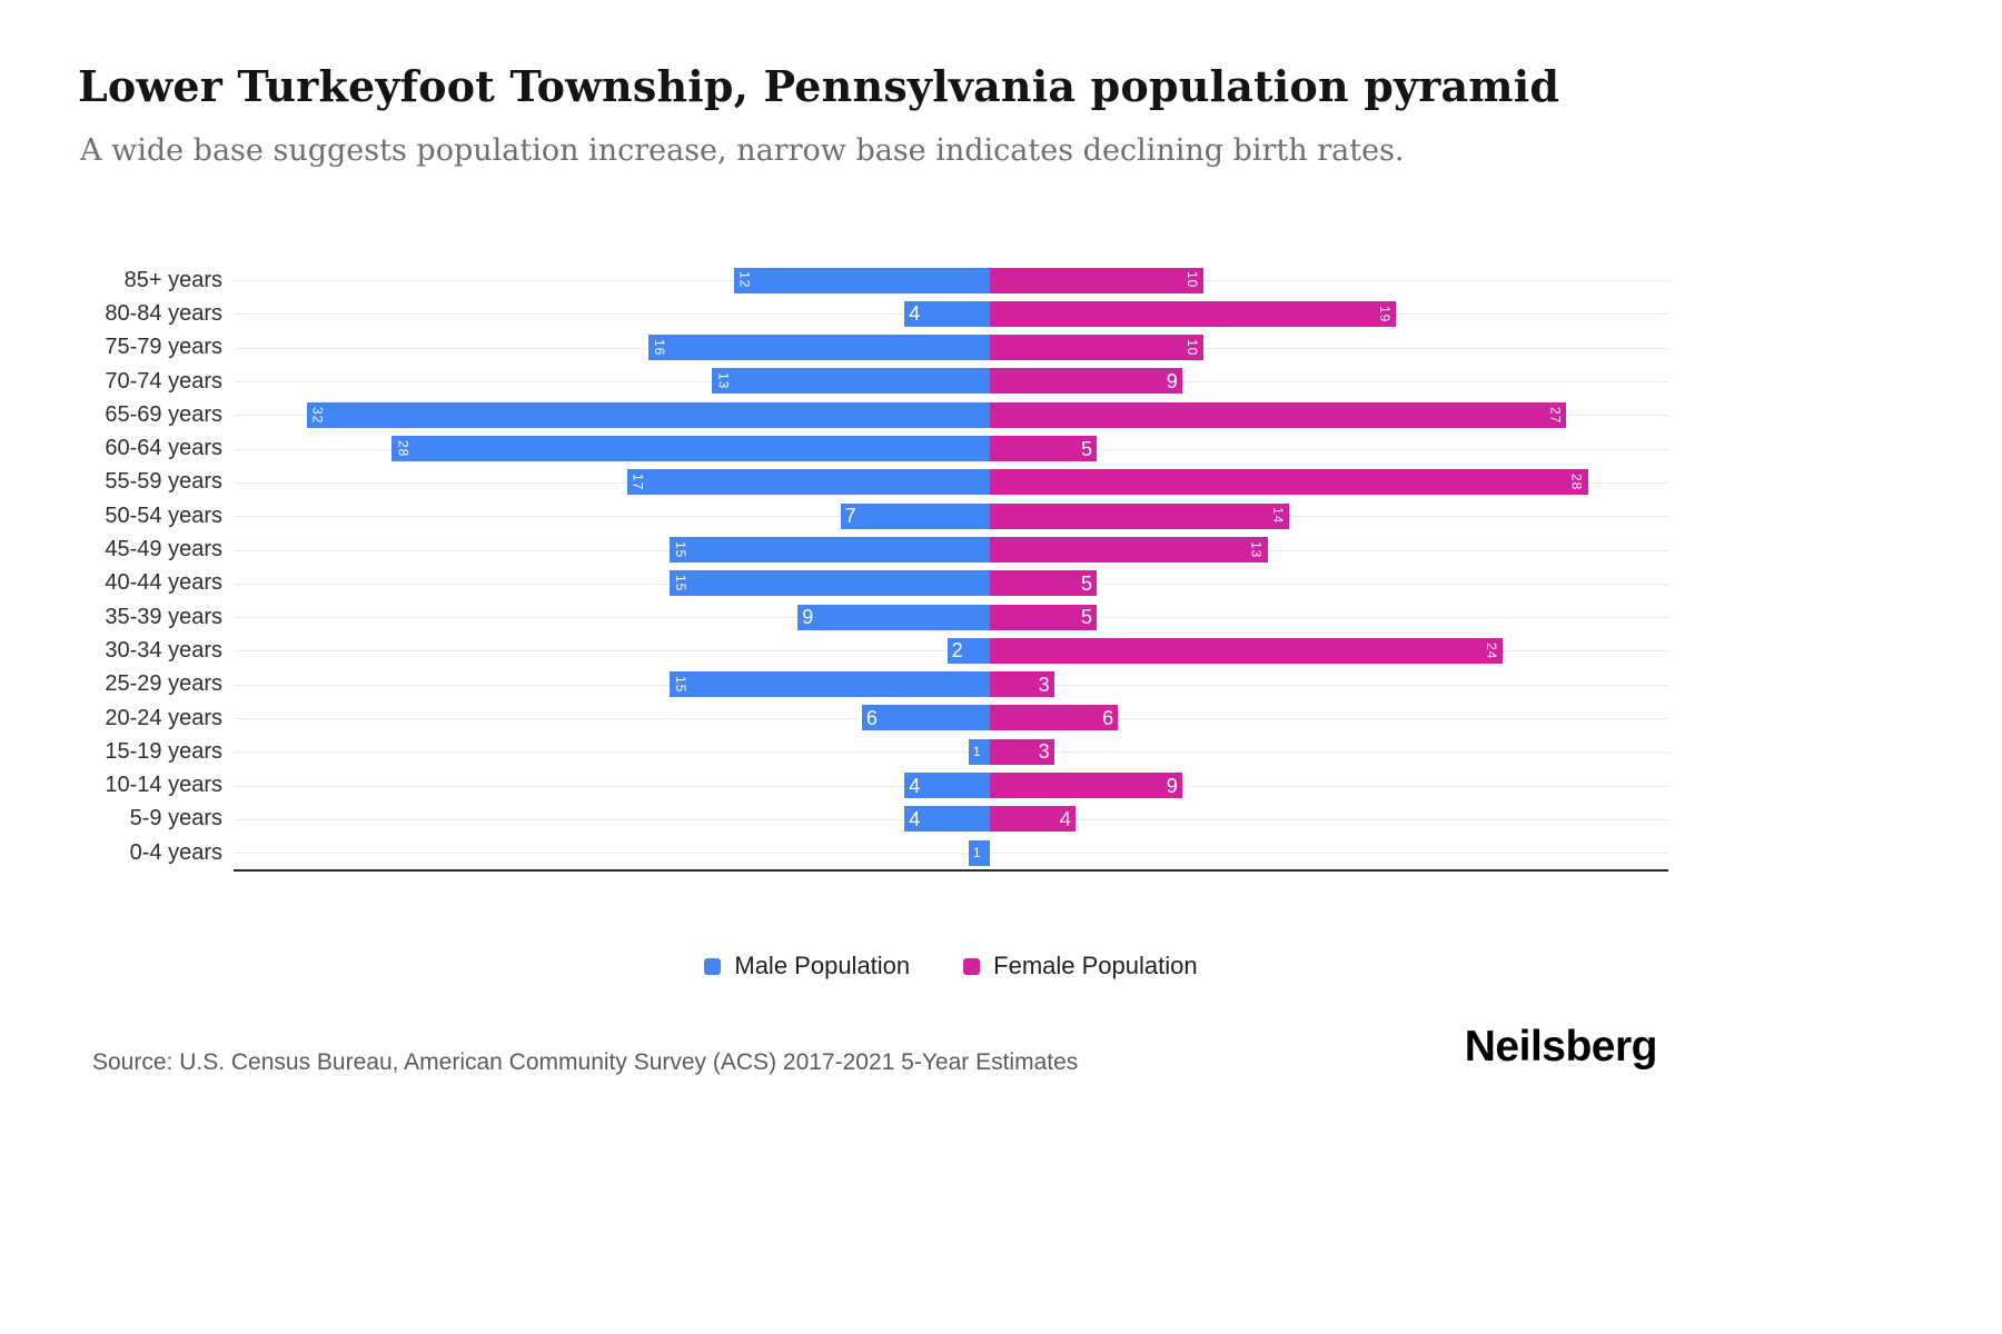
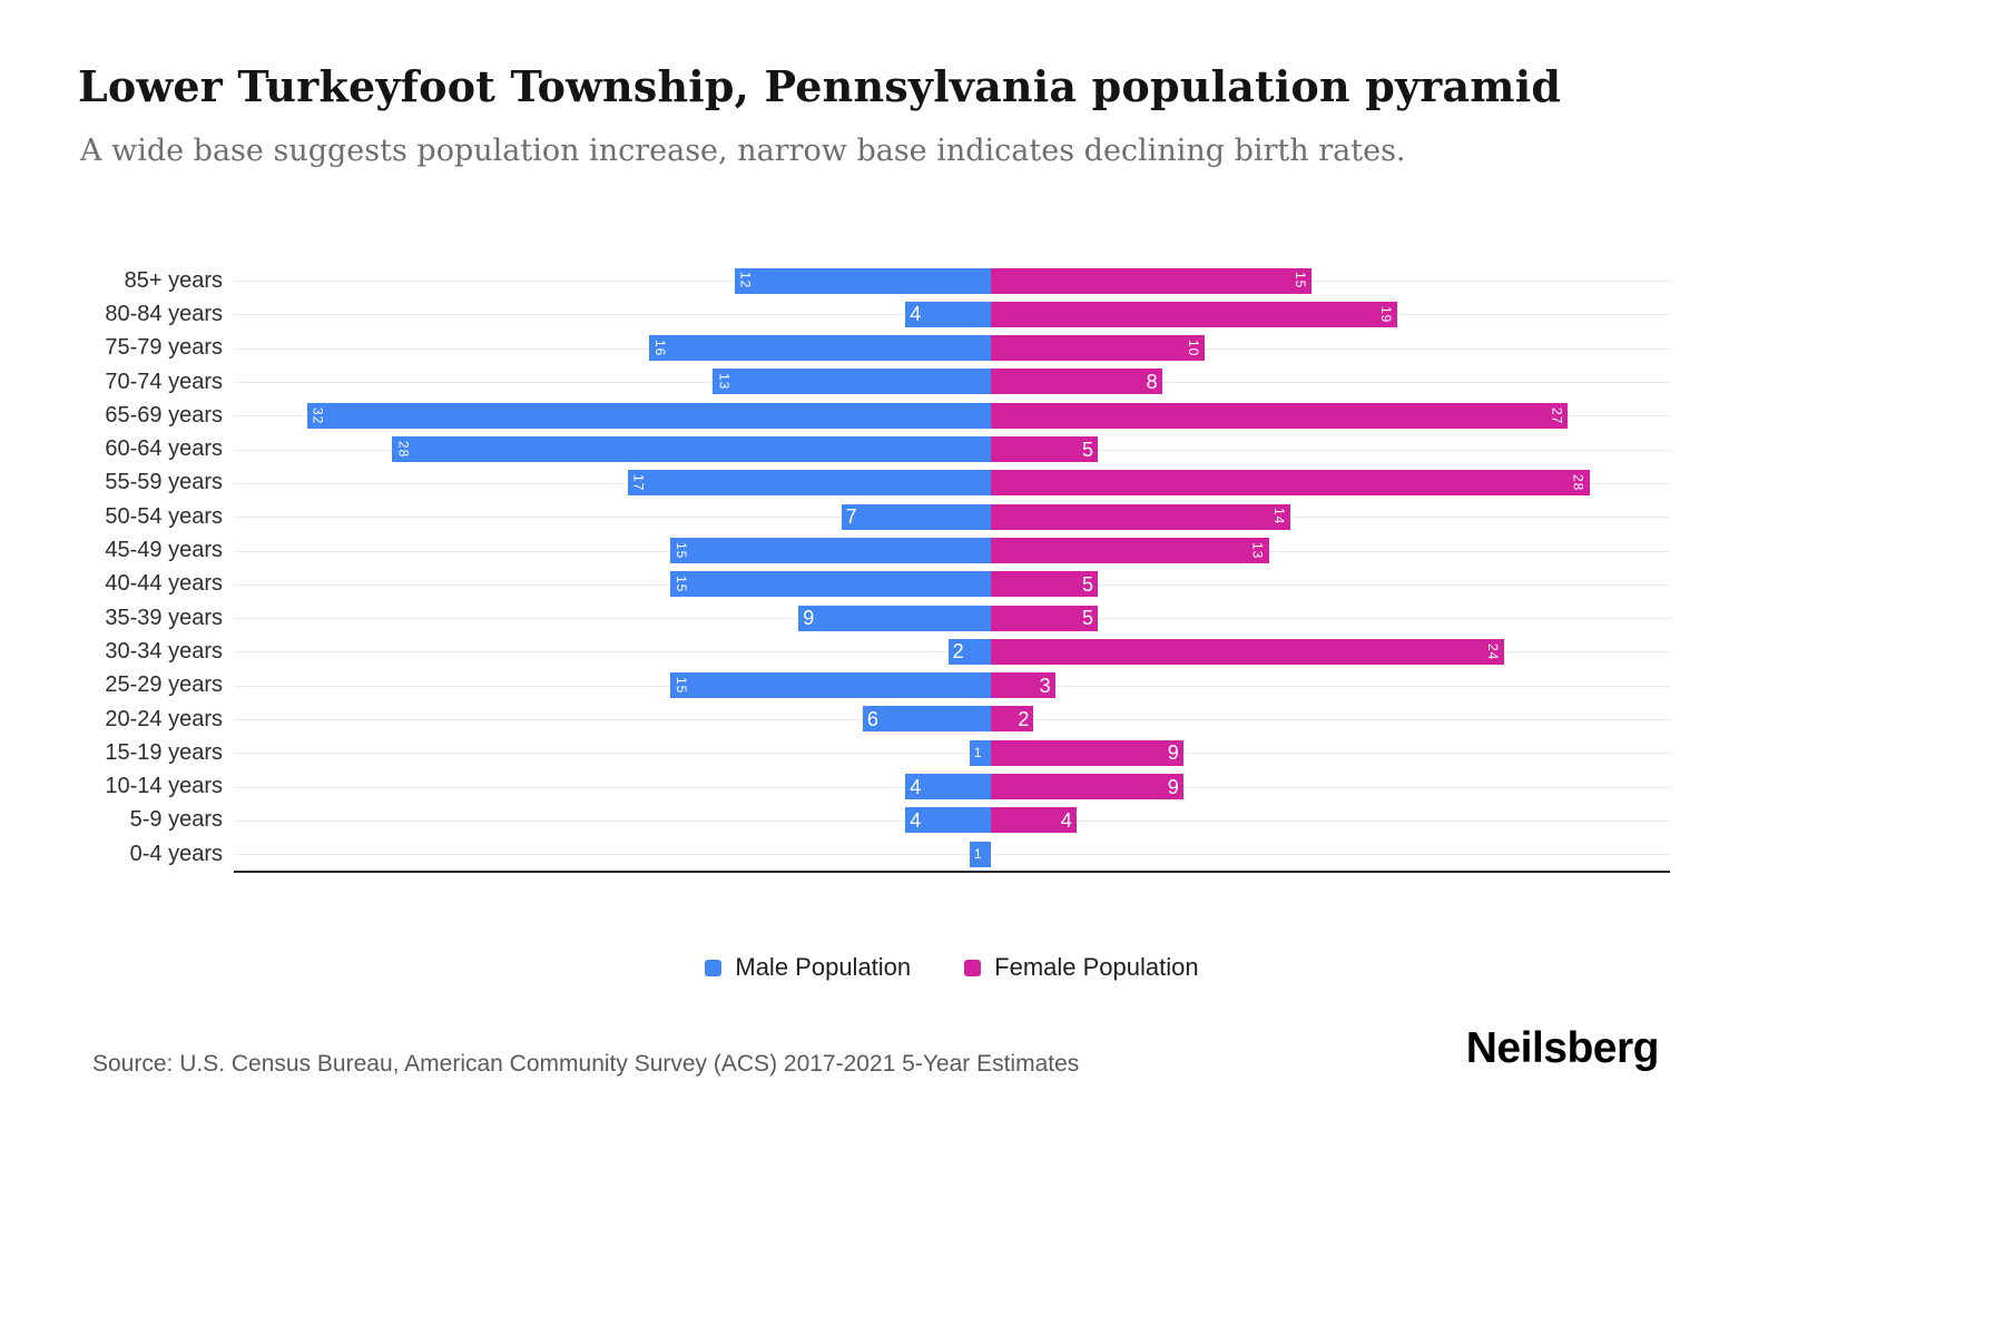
Female Population/85+ years: 10 -> 15
Female Population/70-74 years: 9 -> 8
Female Population/20-24 years: 6 -> 2
Female Population/15-19 years: 3 -> 9
